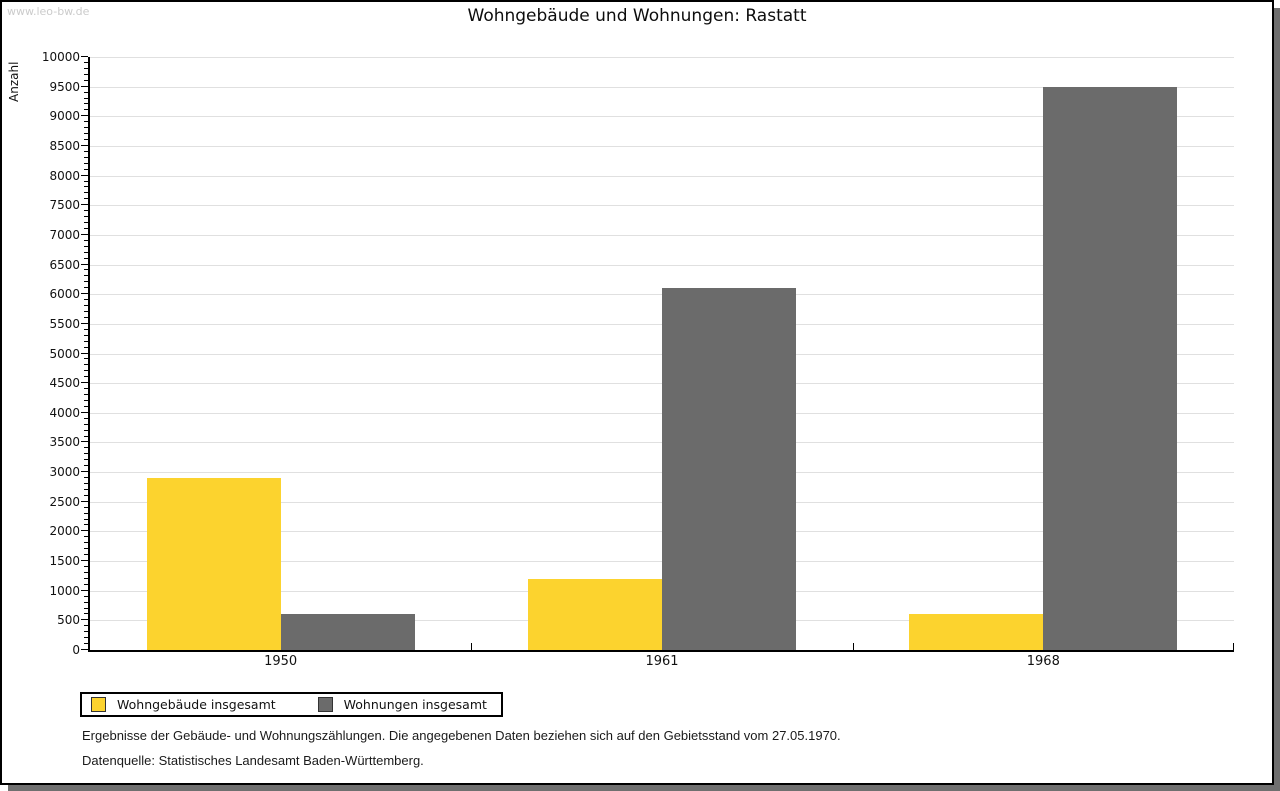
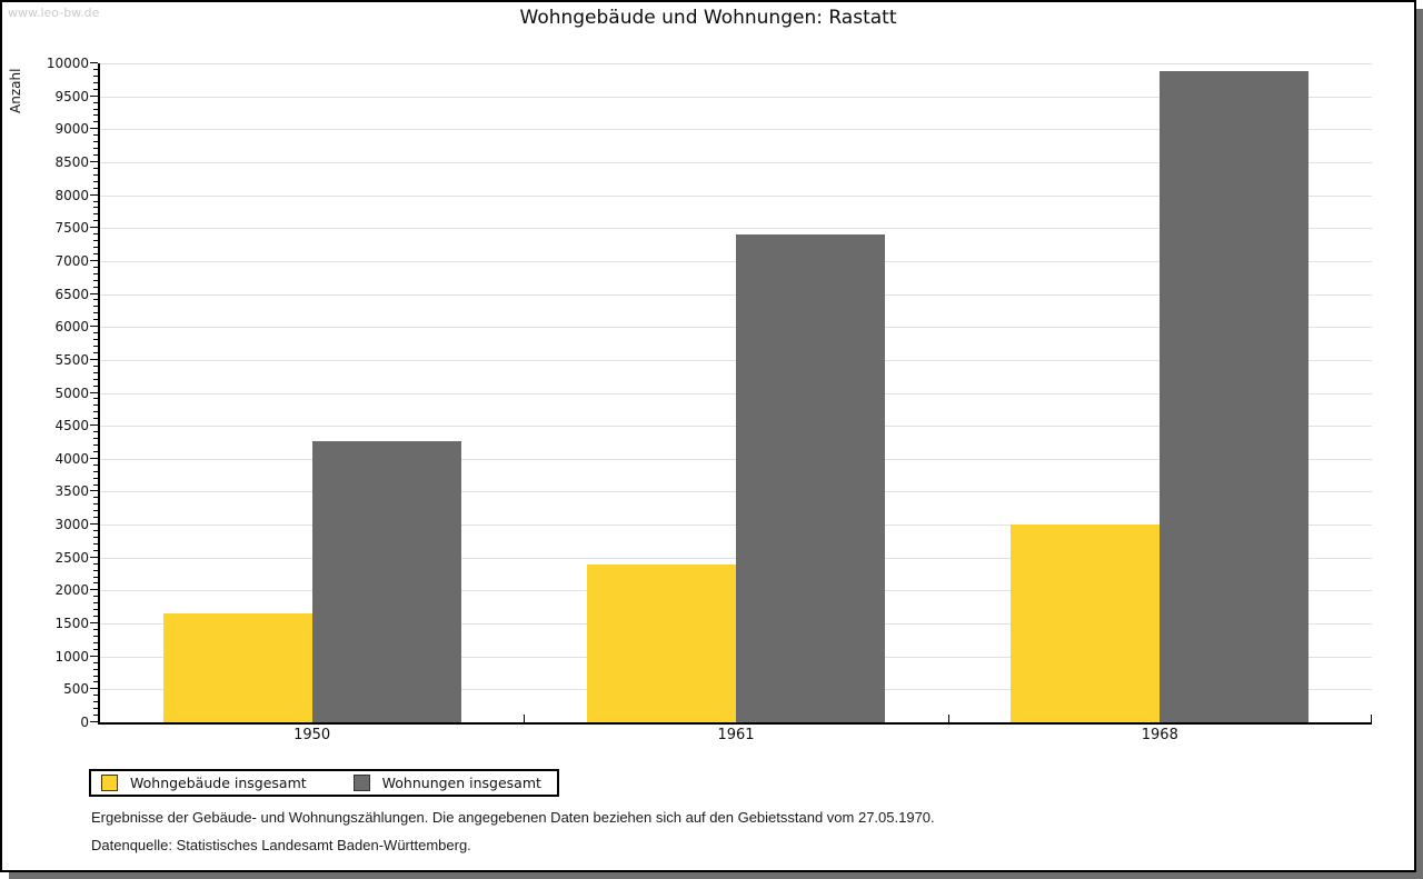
Wohngebäude insgesamt/1950: 2900 -> 1600
Wohnungen insgesamt/1950: 600 -> 4300
Wohngebäude insgesamt/1961: 1200 -> 2400
Wohnungen insgesamt/1961: 6100 -> 7400
Wohngebäude insgesamt/1968: 600 -> 3000
Wohnungen insgesamt/1968: 9500 -> 9900
